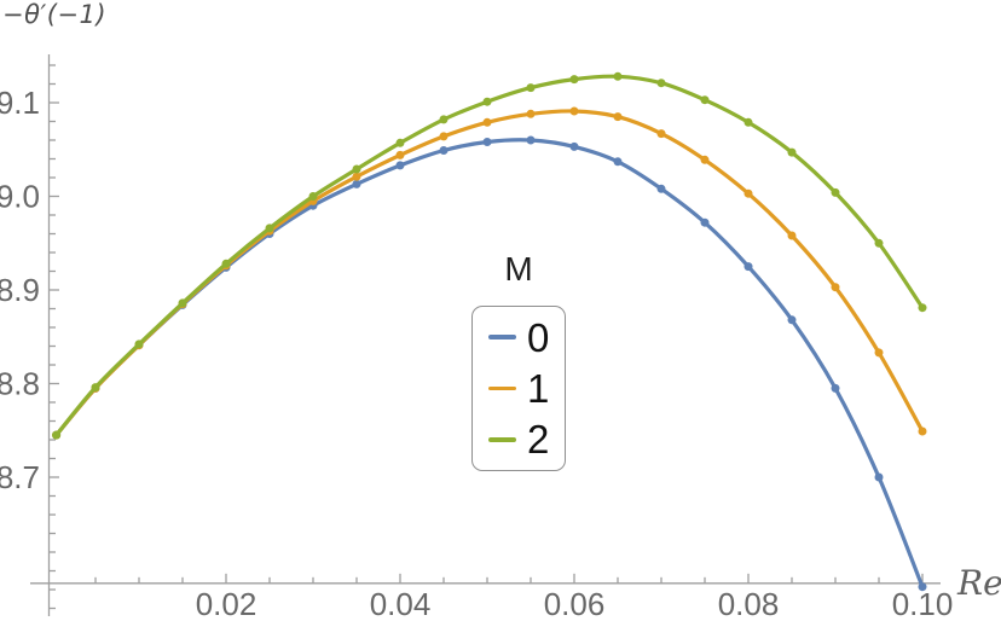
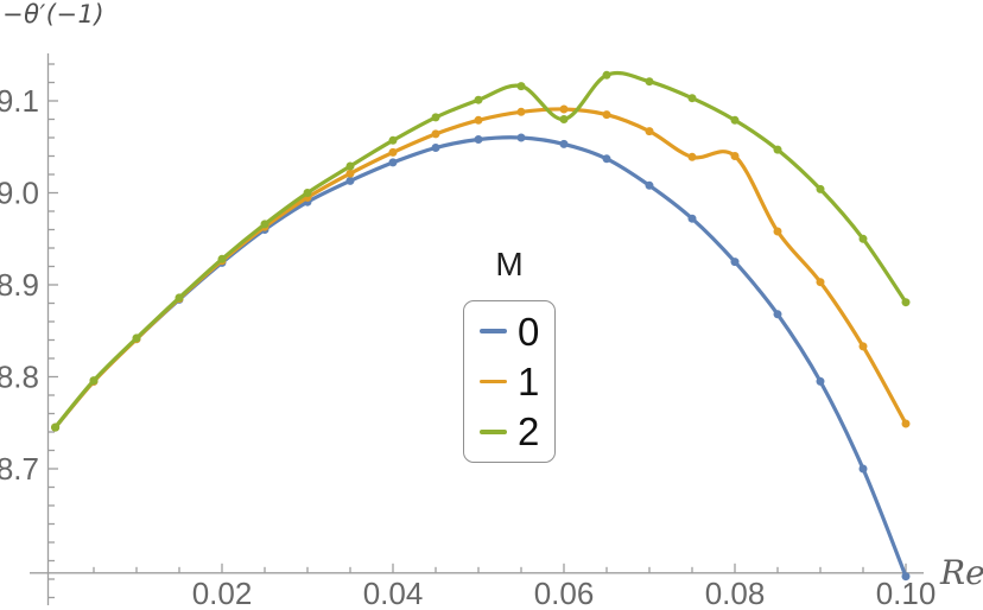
2/0.06: 9.12 -> 9.08
1/0.08: 9.00 -> 9.04
